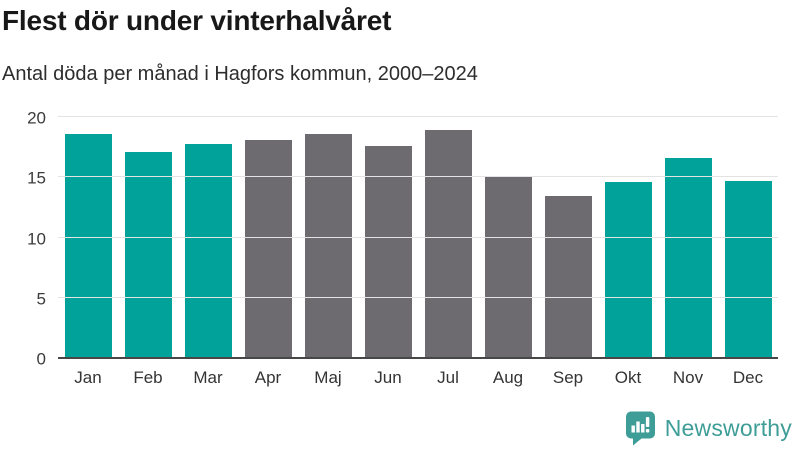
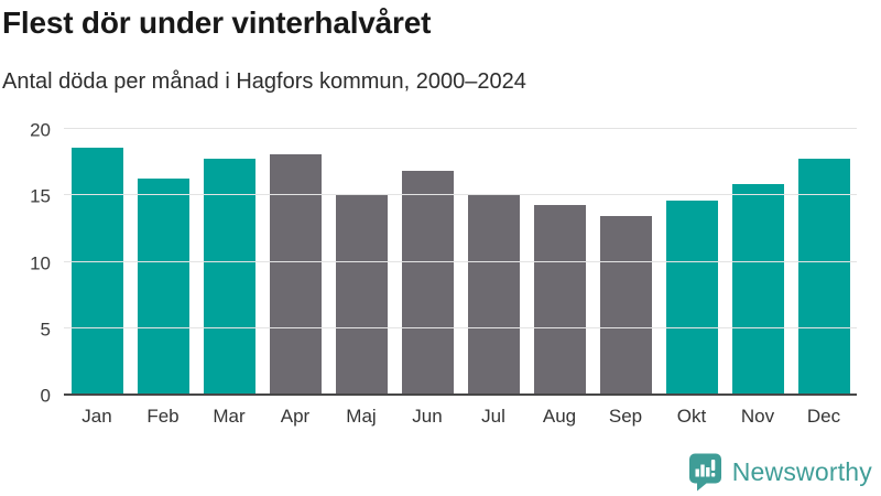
Feb: 17.0 -> 16.2
Maj: 18.5 -> 15.0
Jun: 17.5 -> 16.8
Jul: 18.8 -> 15.0
Aug: 14.9 -> 14.2
Nov: 16.5 -> 15.8
Dec: 14.6 -> 17.7
